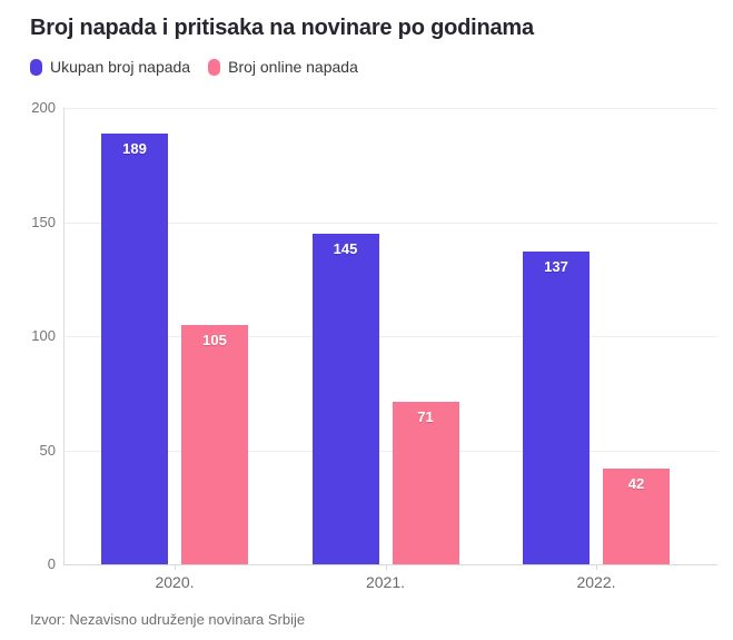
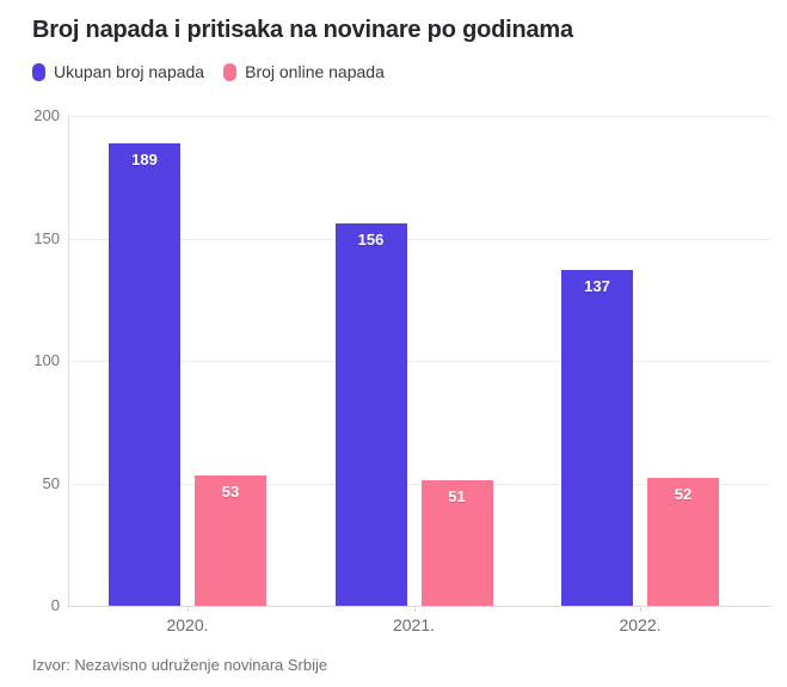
Broj online napada/2020.: 105 -> 53
Ukupan broj napada/2021.: 145 -> 156
Broj online napada/2021.: 71 -> 51
Broj online napada/2022.: 42 -> 52
